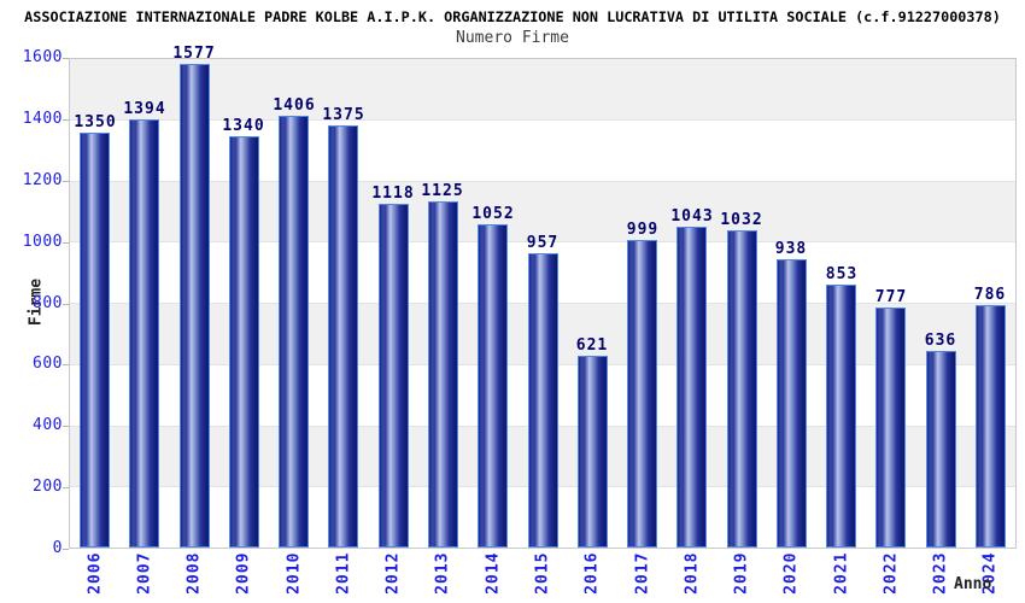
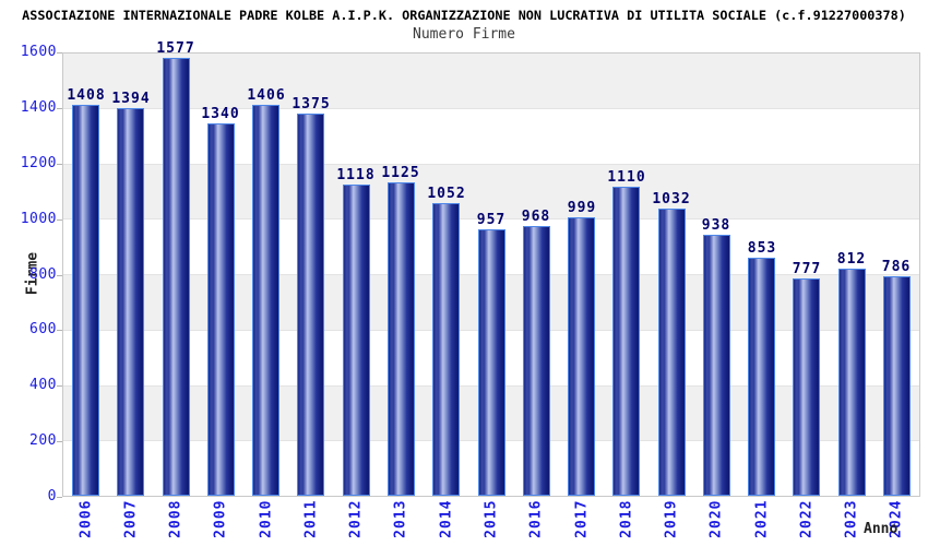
2006: 1350 -> 1408
2016: 621 -> 968
2018: 1043 -> 1110
2023: 636 -> 812
